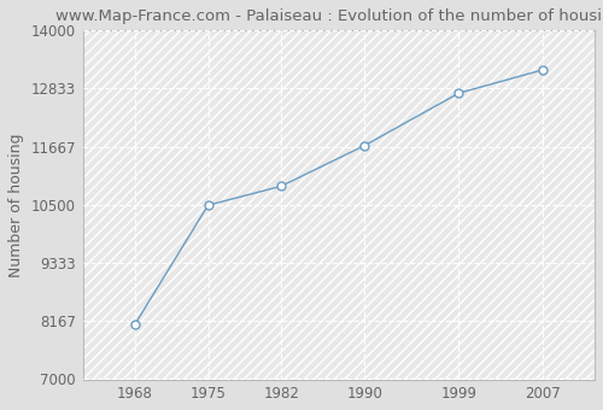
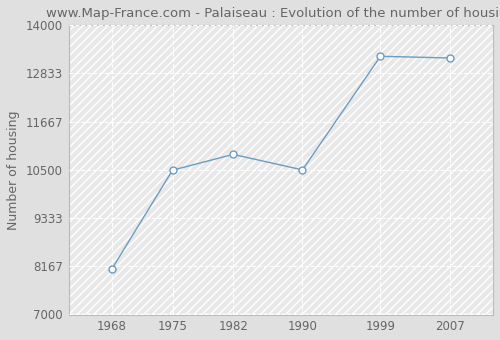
1990: 11690 -> 10500
1999: 12740 -> 13250
